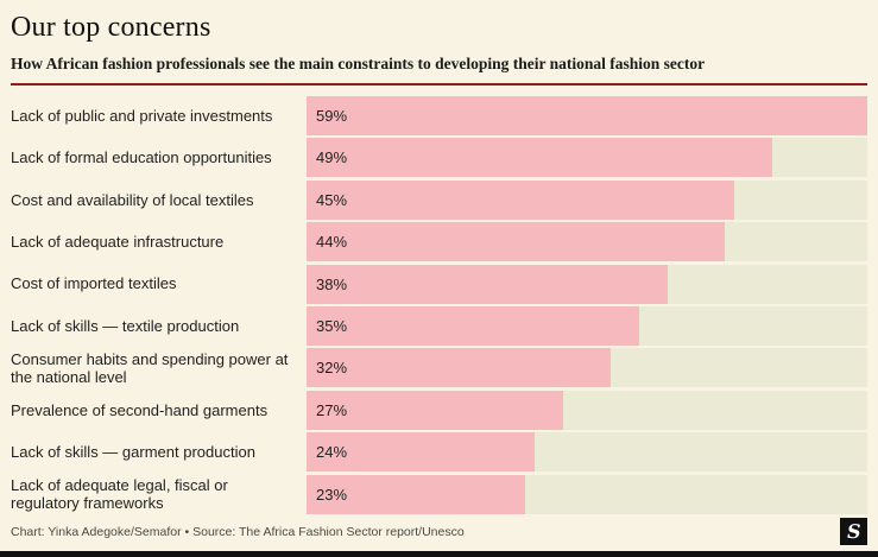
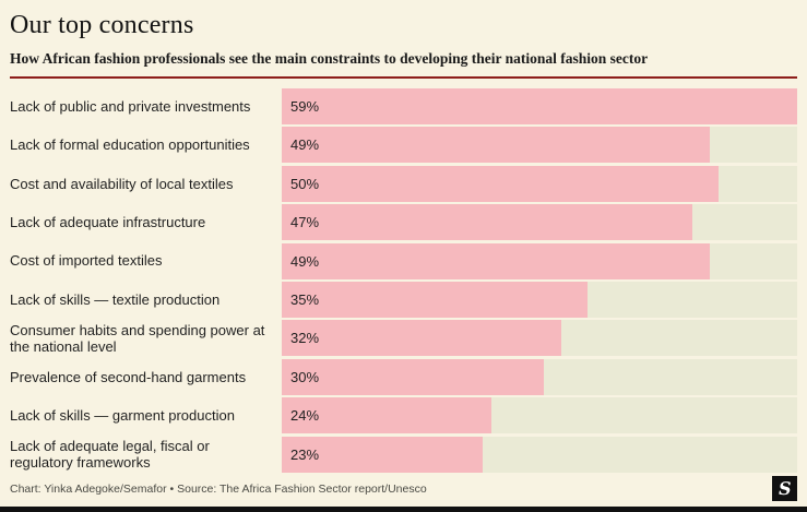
Cost and availability of local textiles: 45% -> 50%
Lack of adequate infrastructure: 44% -> 47%
Cost of imported textiles: 38% -> 49%
Prevalence of second-hand garments: 27% -> 30%
